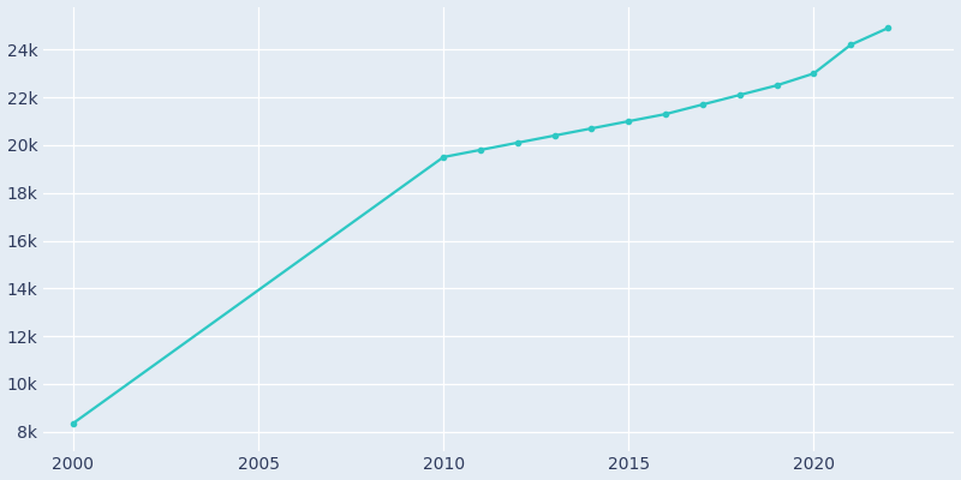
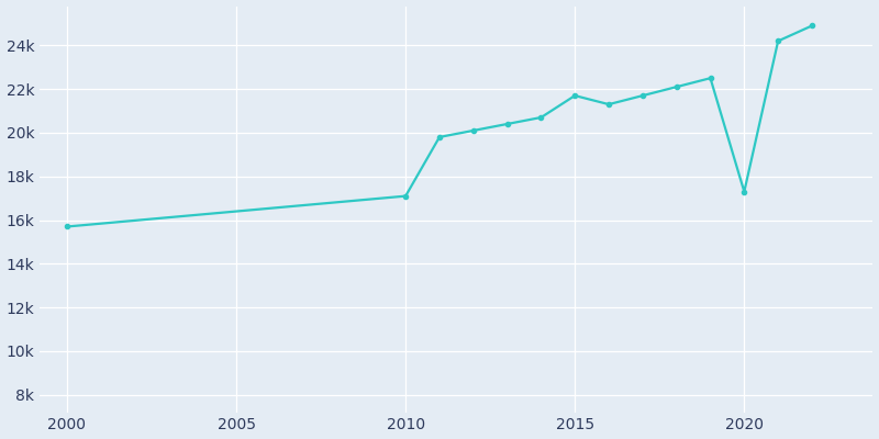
2000: 8.4k -> 15.7k
2010: 19.5k -> 17.1k
2015: 21.0k -> 21.7k
2020: 23.0k -> 17.3k
